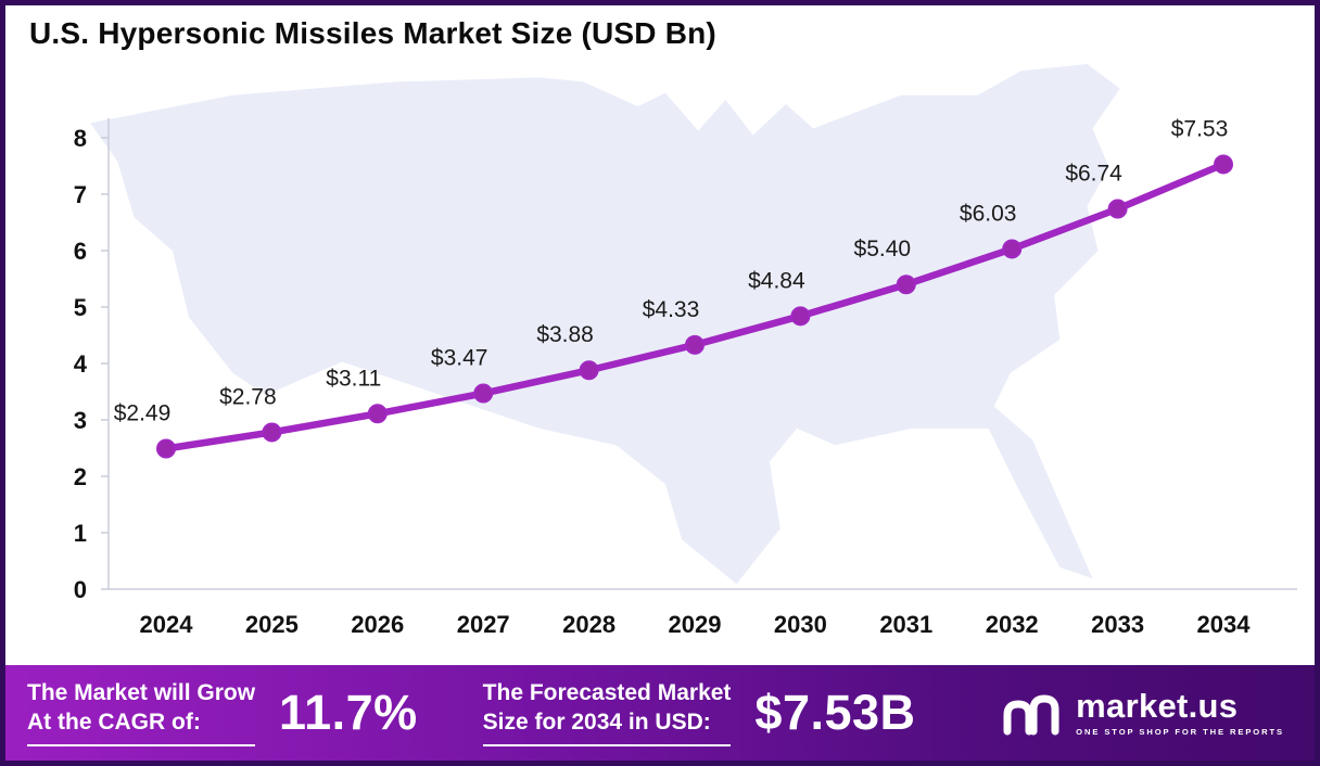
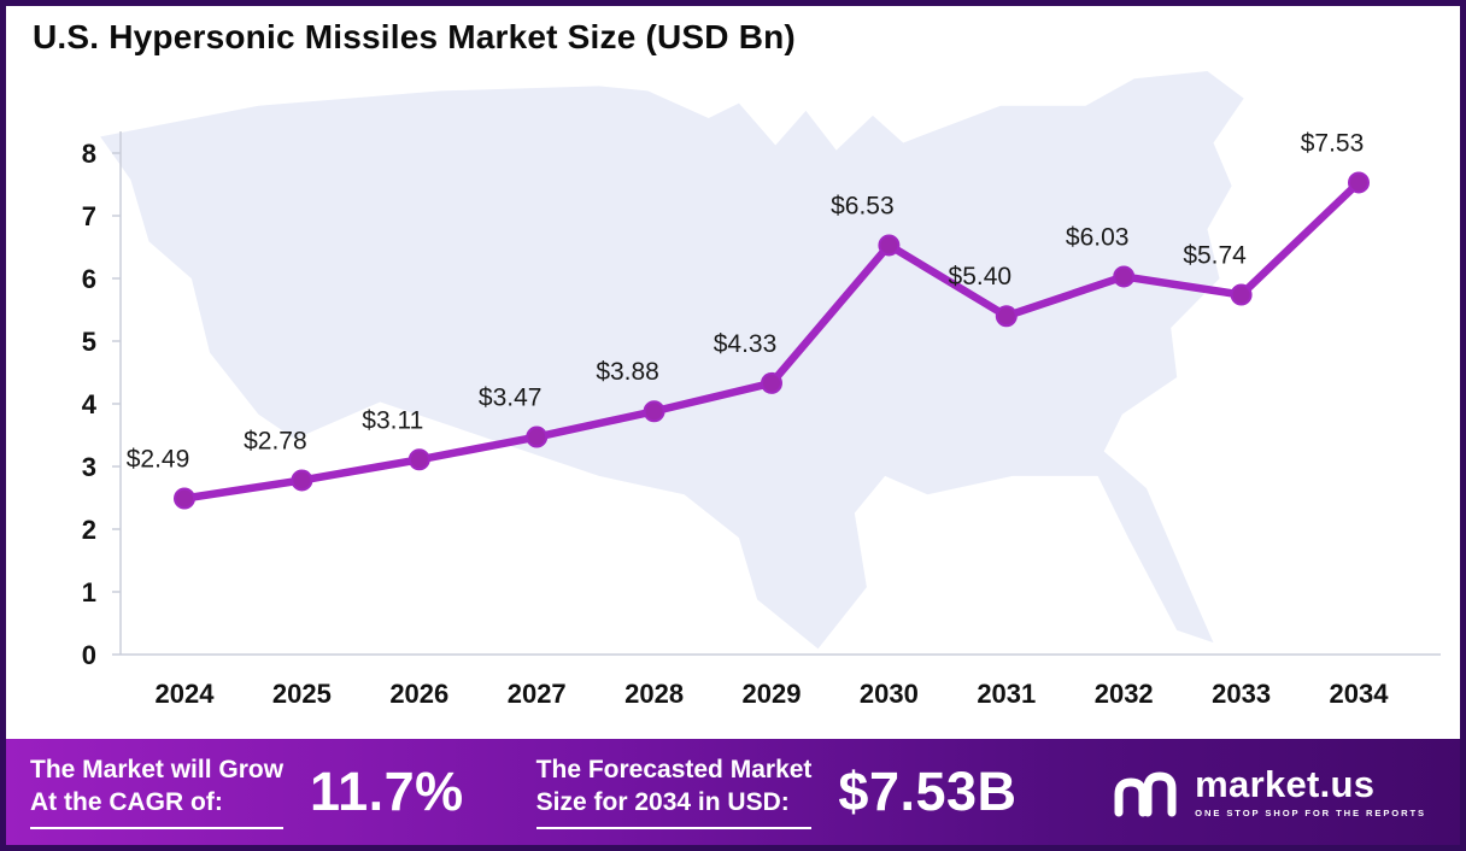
2030: $4.84 -> $6.53
2033: $6.74 -> $5.74
